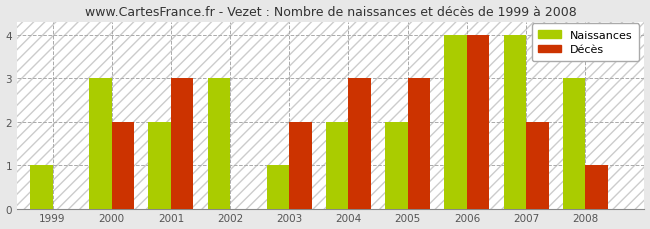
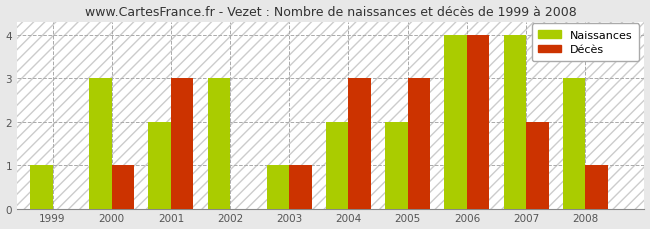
Décès/2000: 2 -> 1
Décès/2003: 2 -> 1
